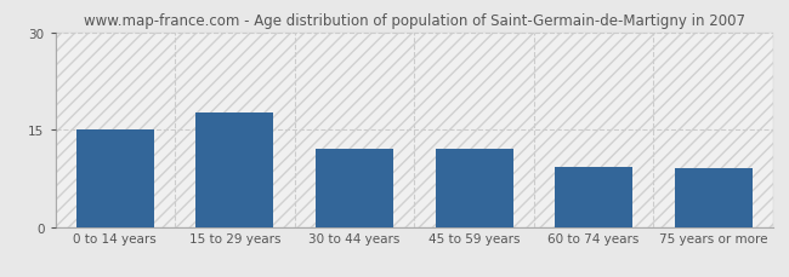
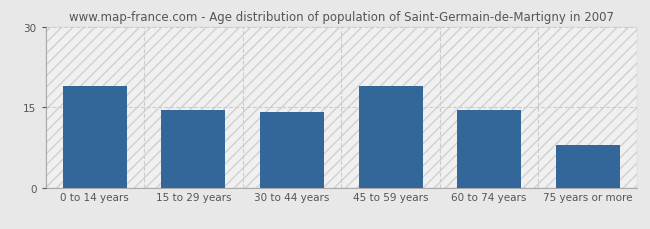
0 to 14 years: 15.0 -> 19.0
15 to 29 years: 17.6 -> 14.5
30 to 44 years: 12.0 -> 14.0
45 to 59 years: 12.0 -> 19.0
60 to 74 years: 9.2 -> 14.5
75 years or more: 9.0 -> 8.0
